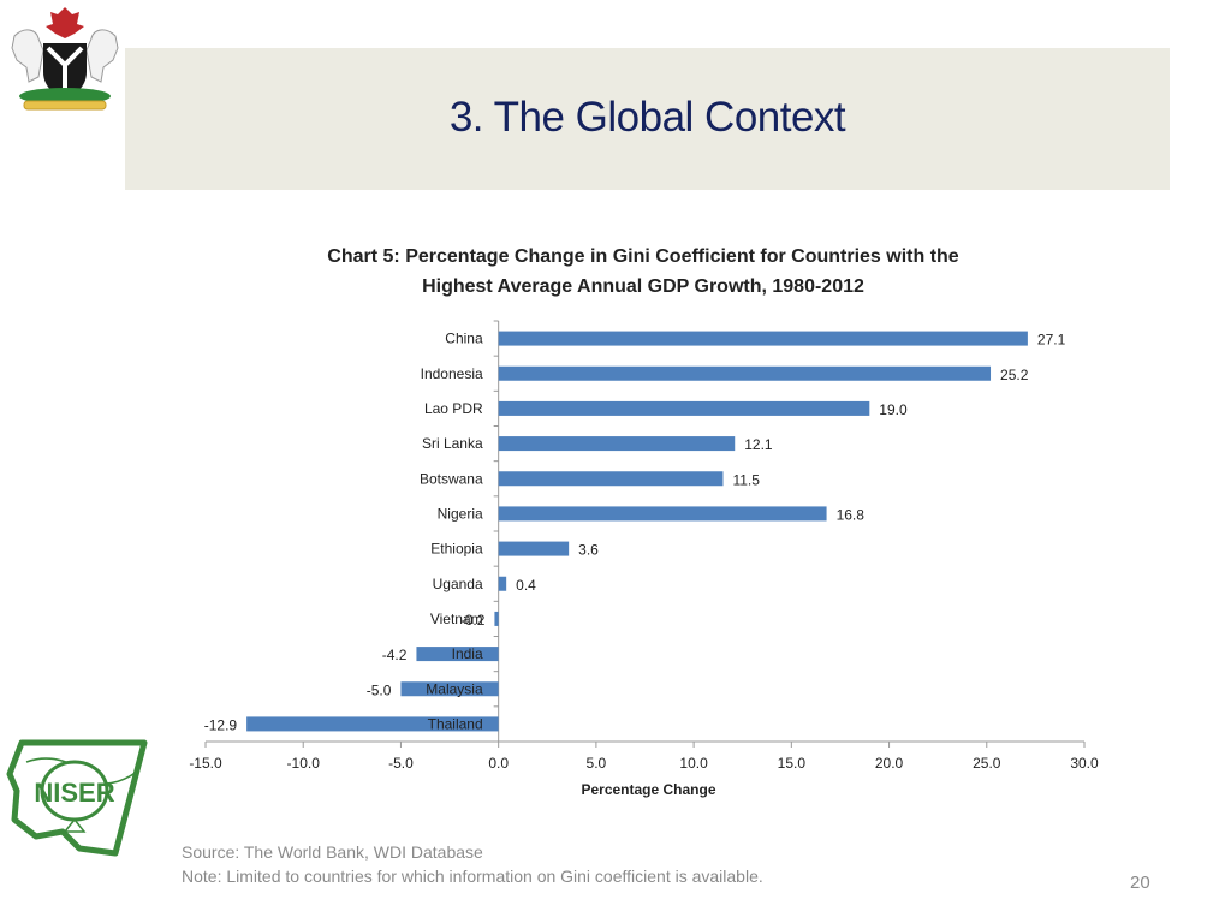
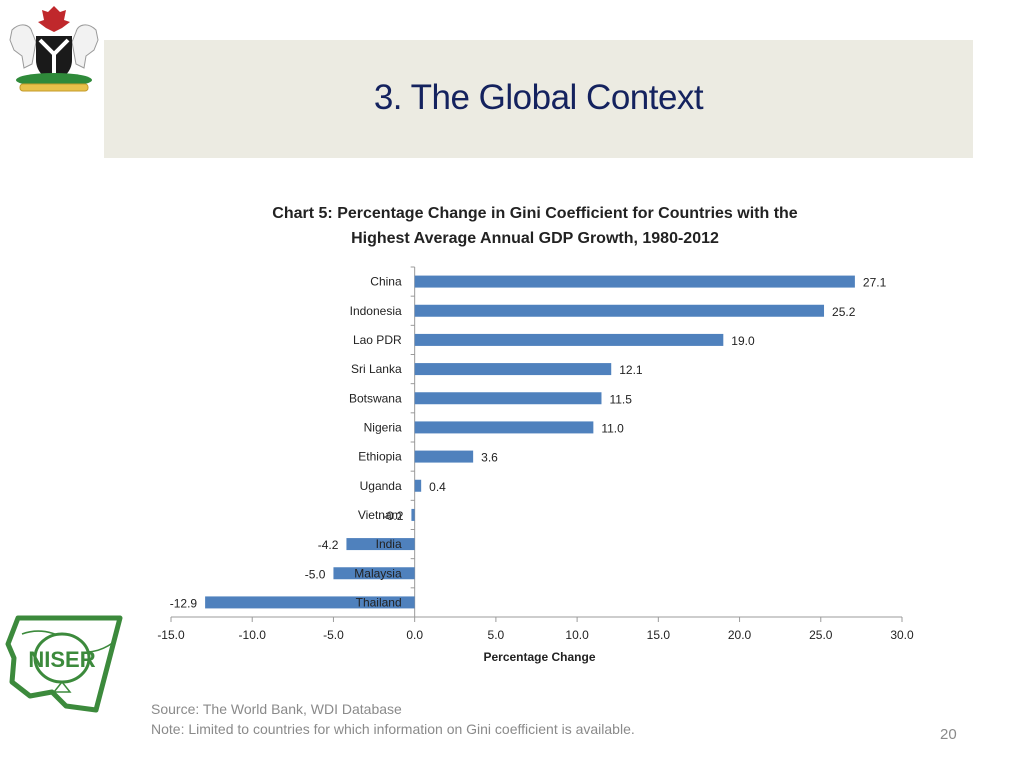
Nigeria: 16.8 -> 11.0
